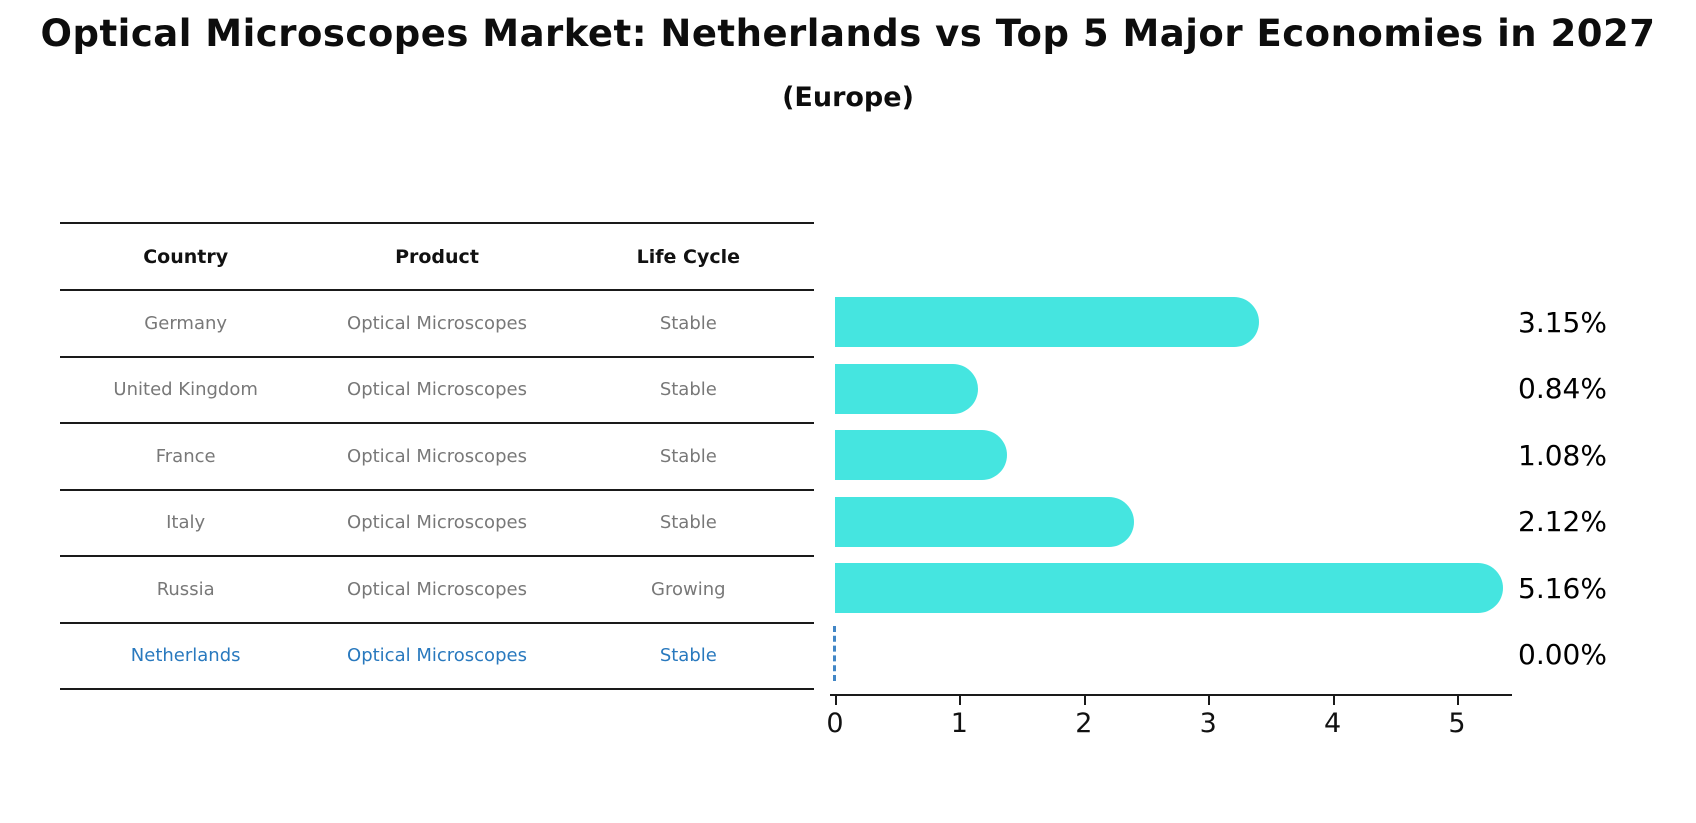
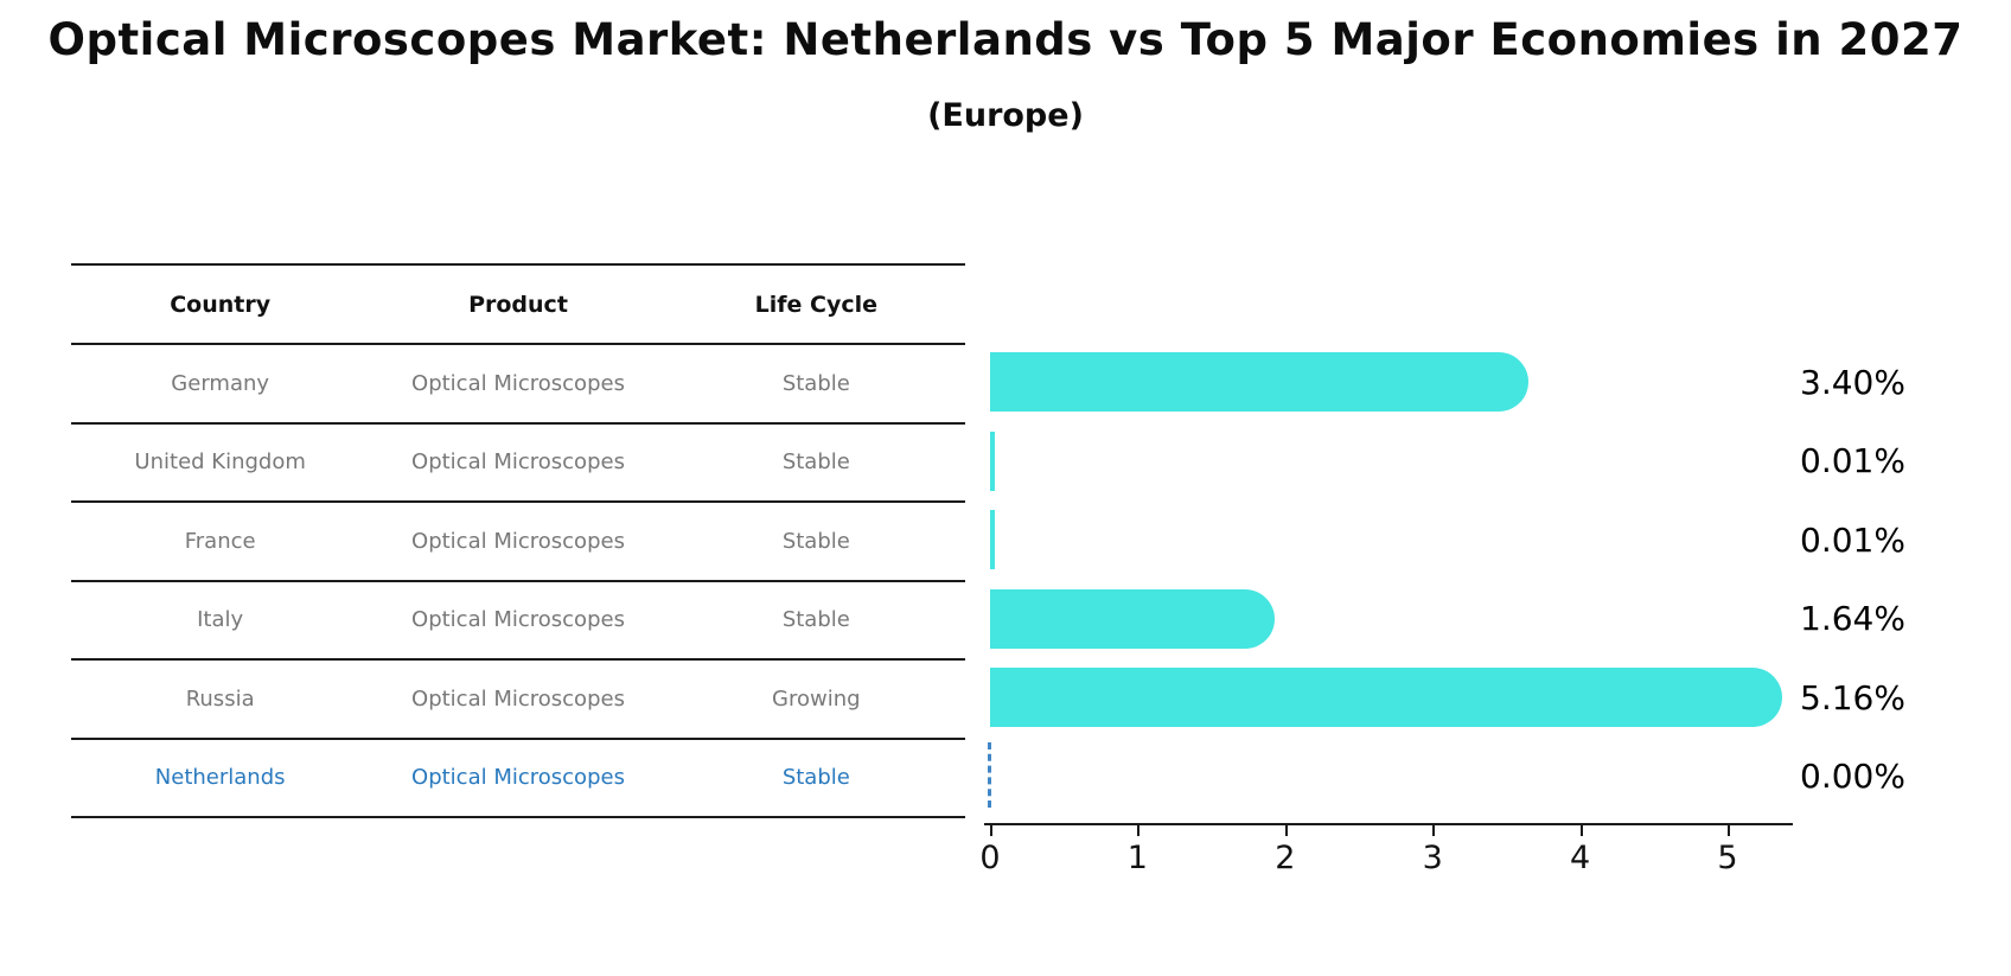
Germany: 3.15% -> 3.40%
United Kingdom: 0.84% -> 0.01%
France: 1.08% -> 0.01%
Italy: 2.12% -> 1.64%
